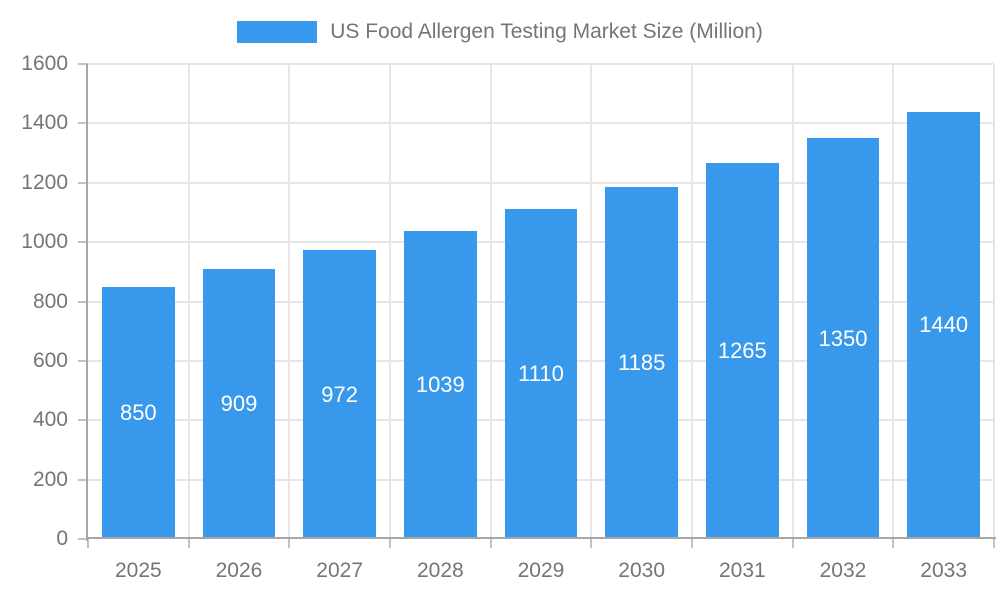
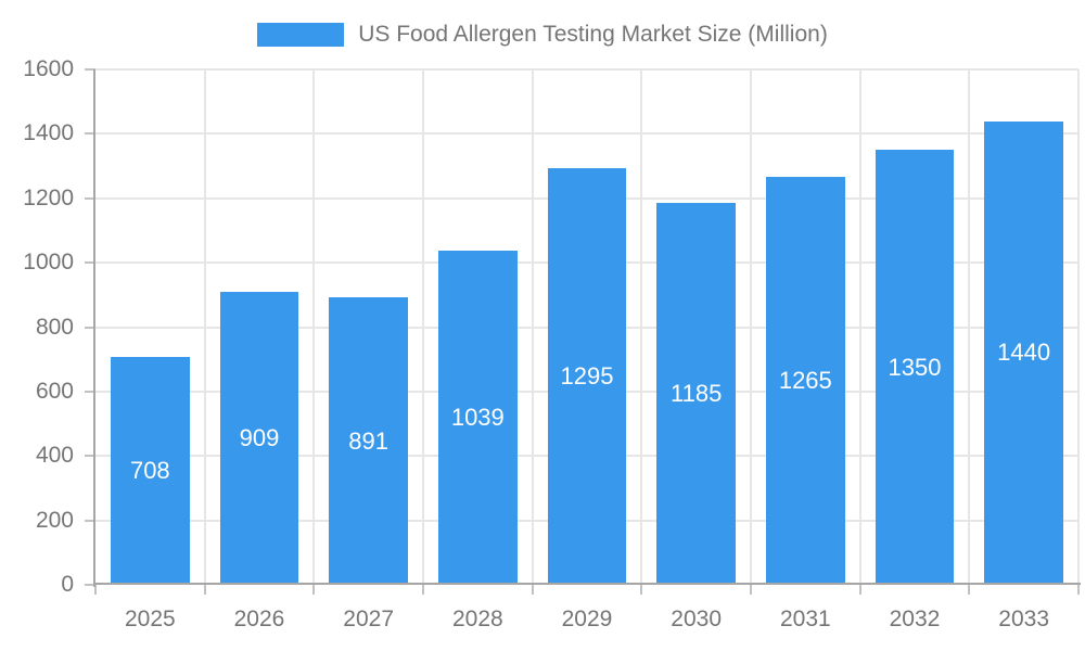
2025: 850 -> 708
2027: 972 -> 891
2029: 1110 -> 1295
